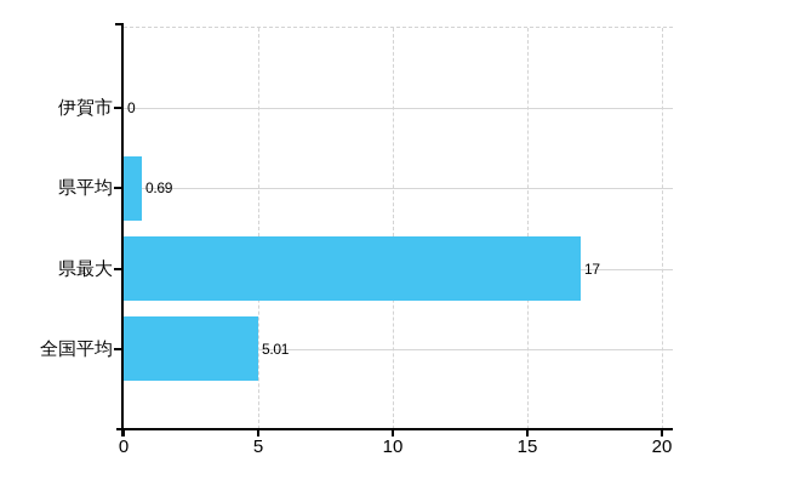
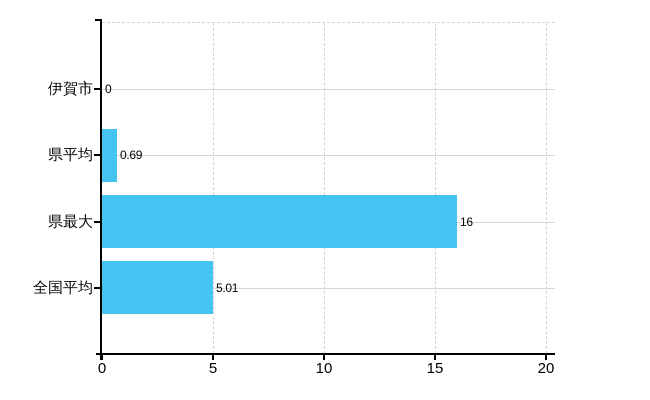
県最大: 17 -> 16
